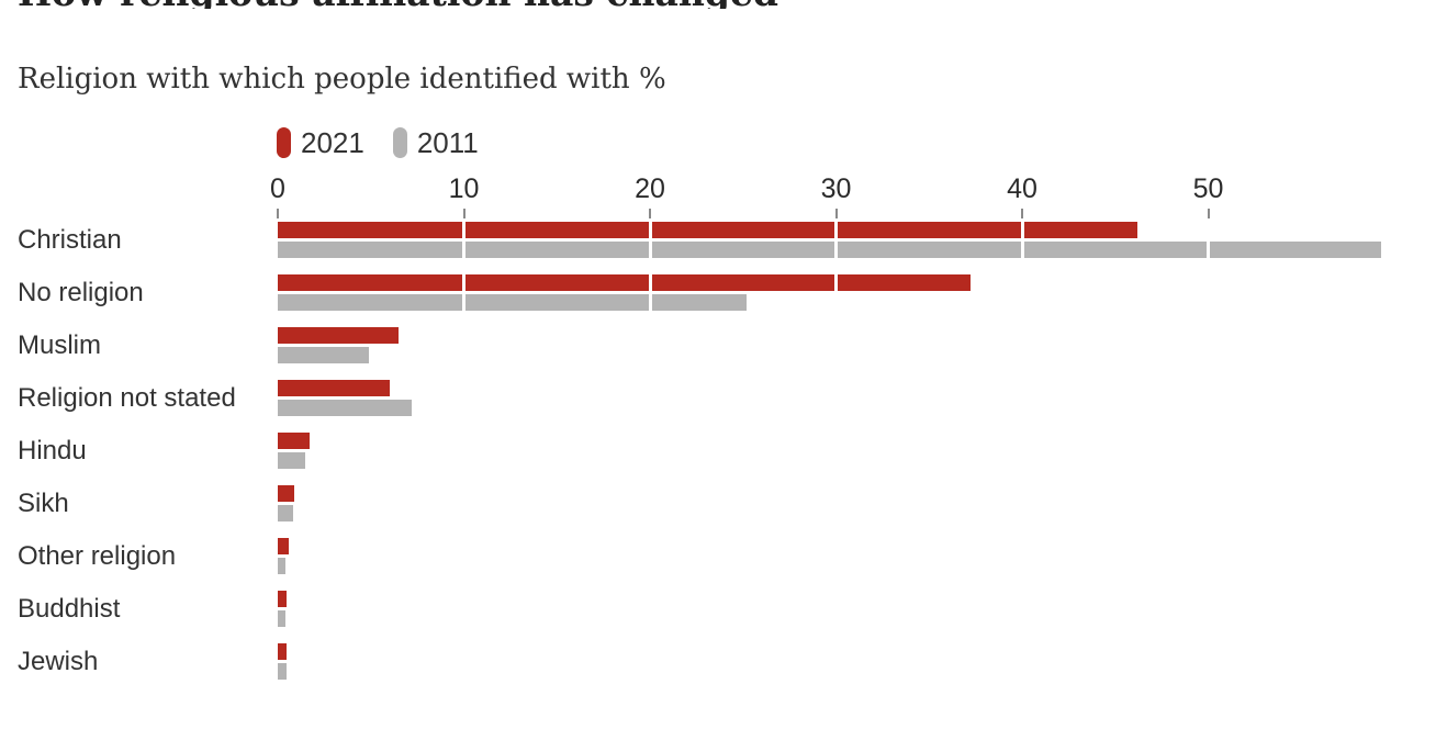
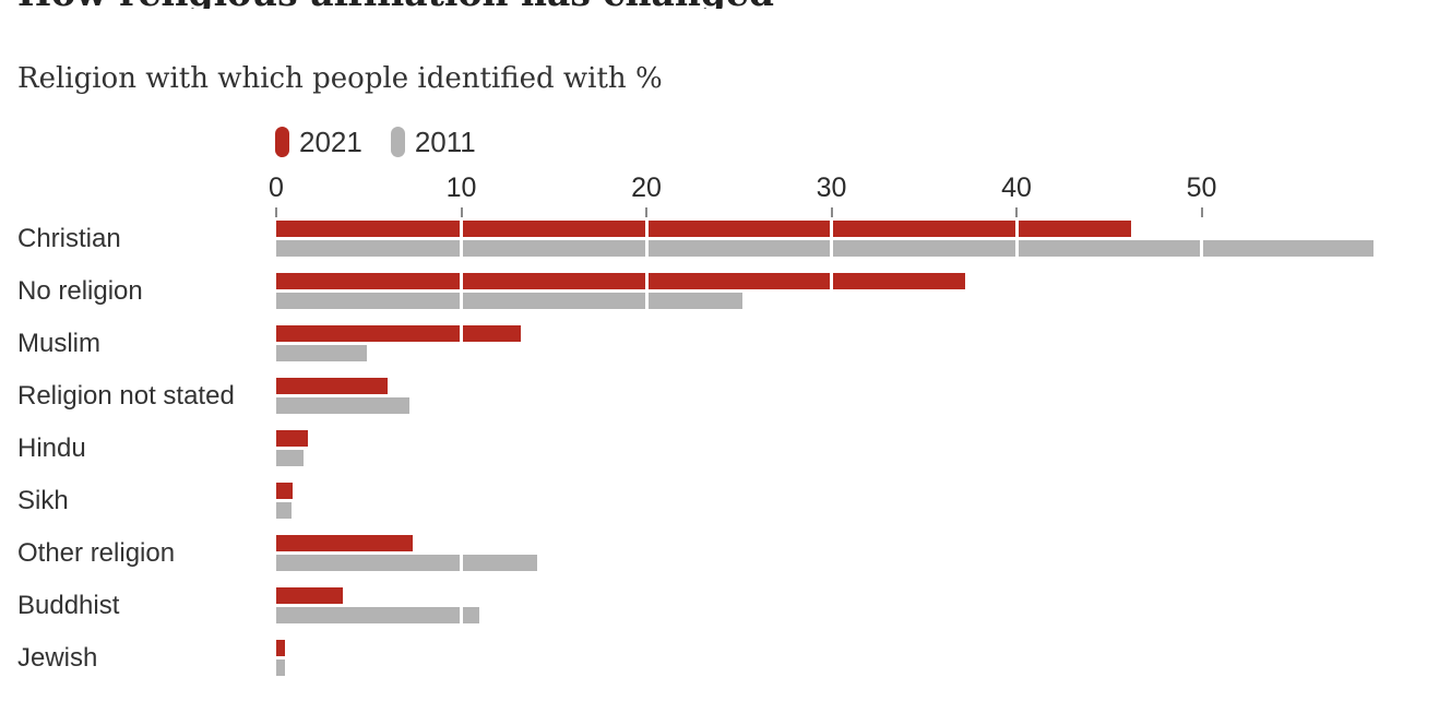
2021/Muslim: 6.5 -> 13.2
2021/Other religion: 0.6 -> 7.4
2011/Other religion: 0.4 -> 14.1
2021/Buddhist: 0.5 -> 3.6
2011/Buddhist: 0.4 -> 11.0
